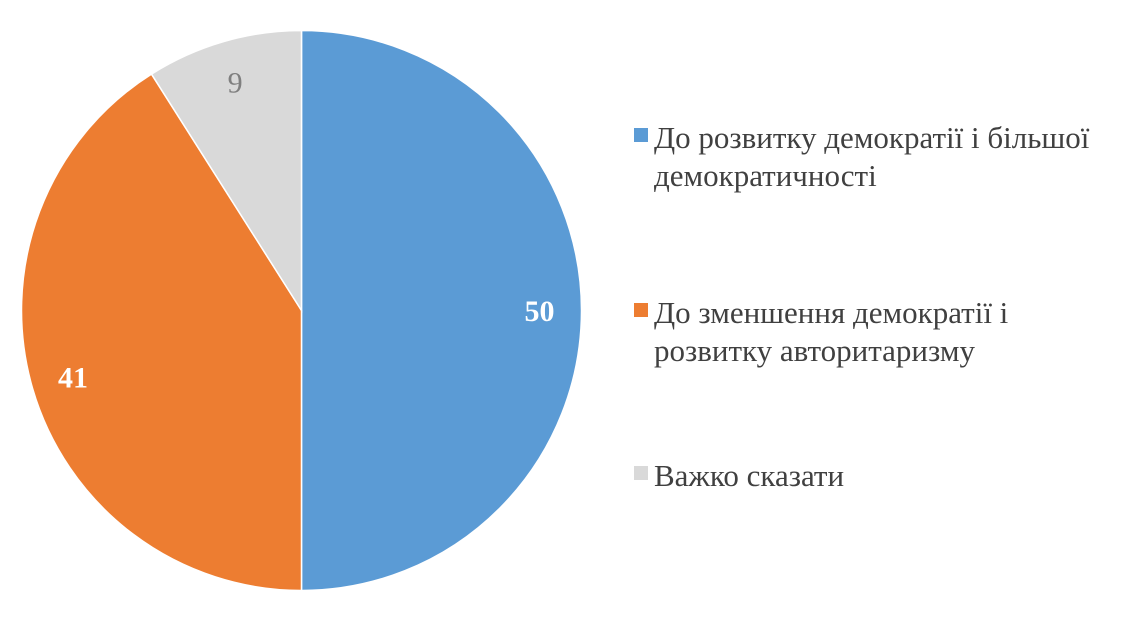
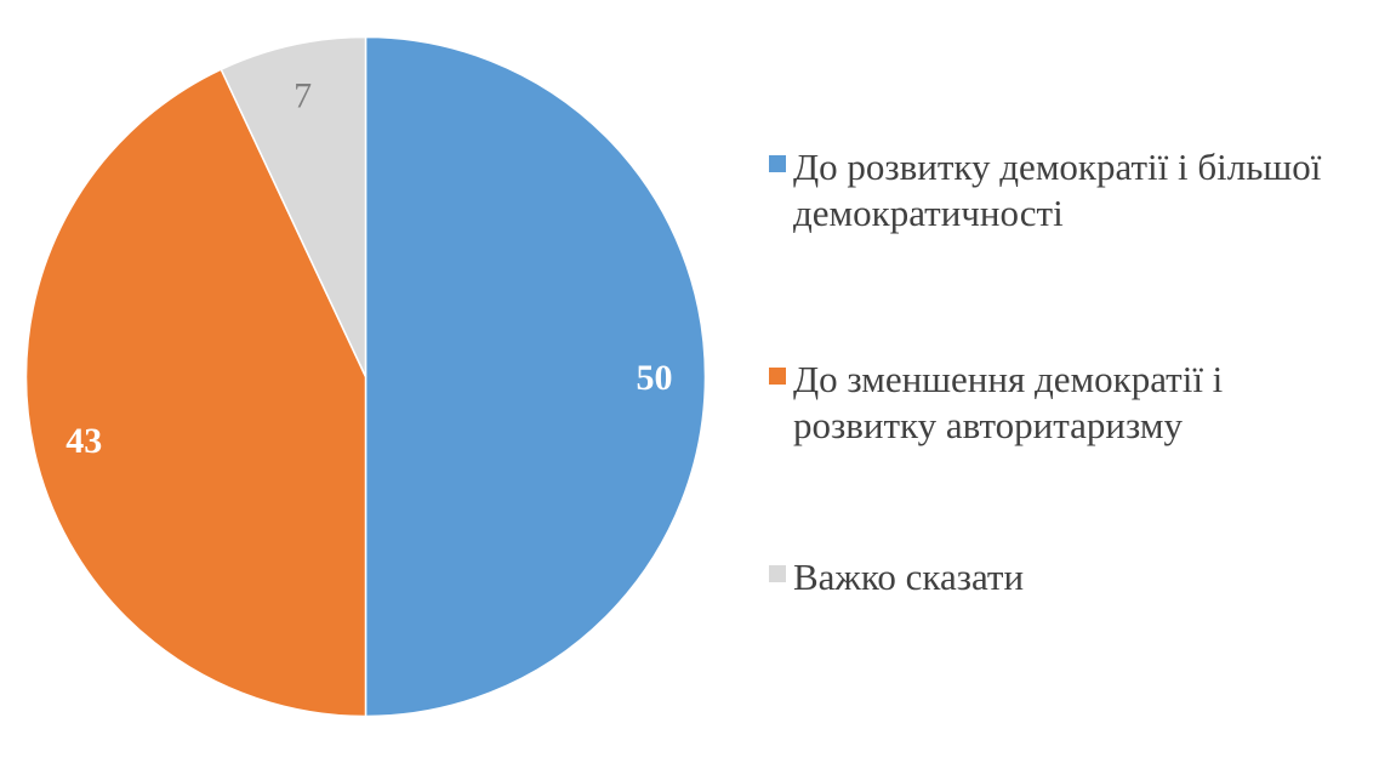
До зменшення демократії і розвитку авторитаризму: 41 -> 43
Важко сказати: 9 -> 7
